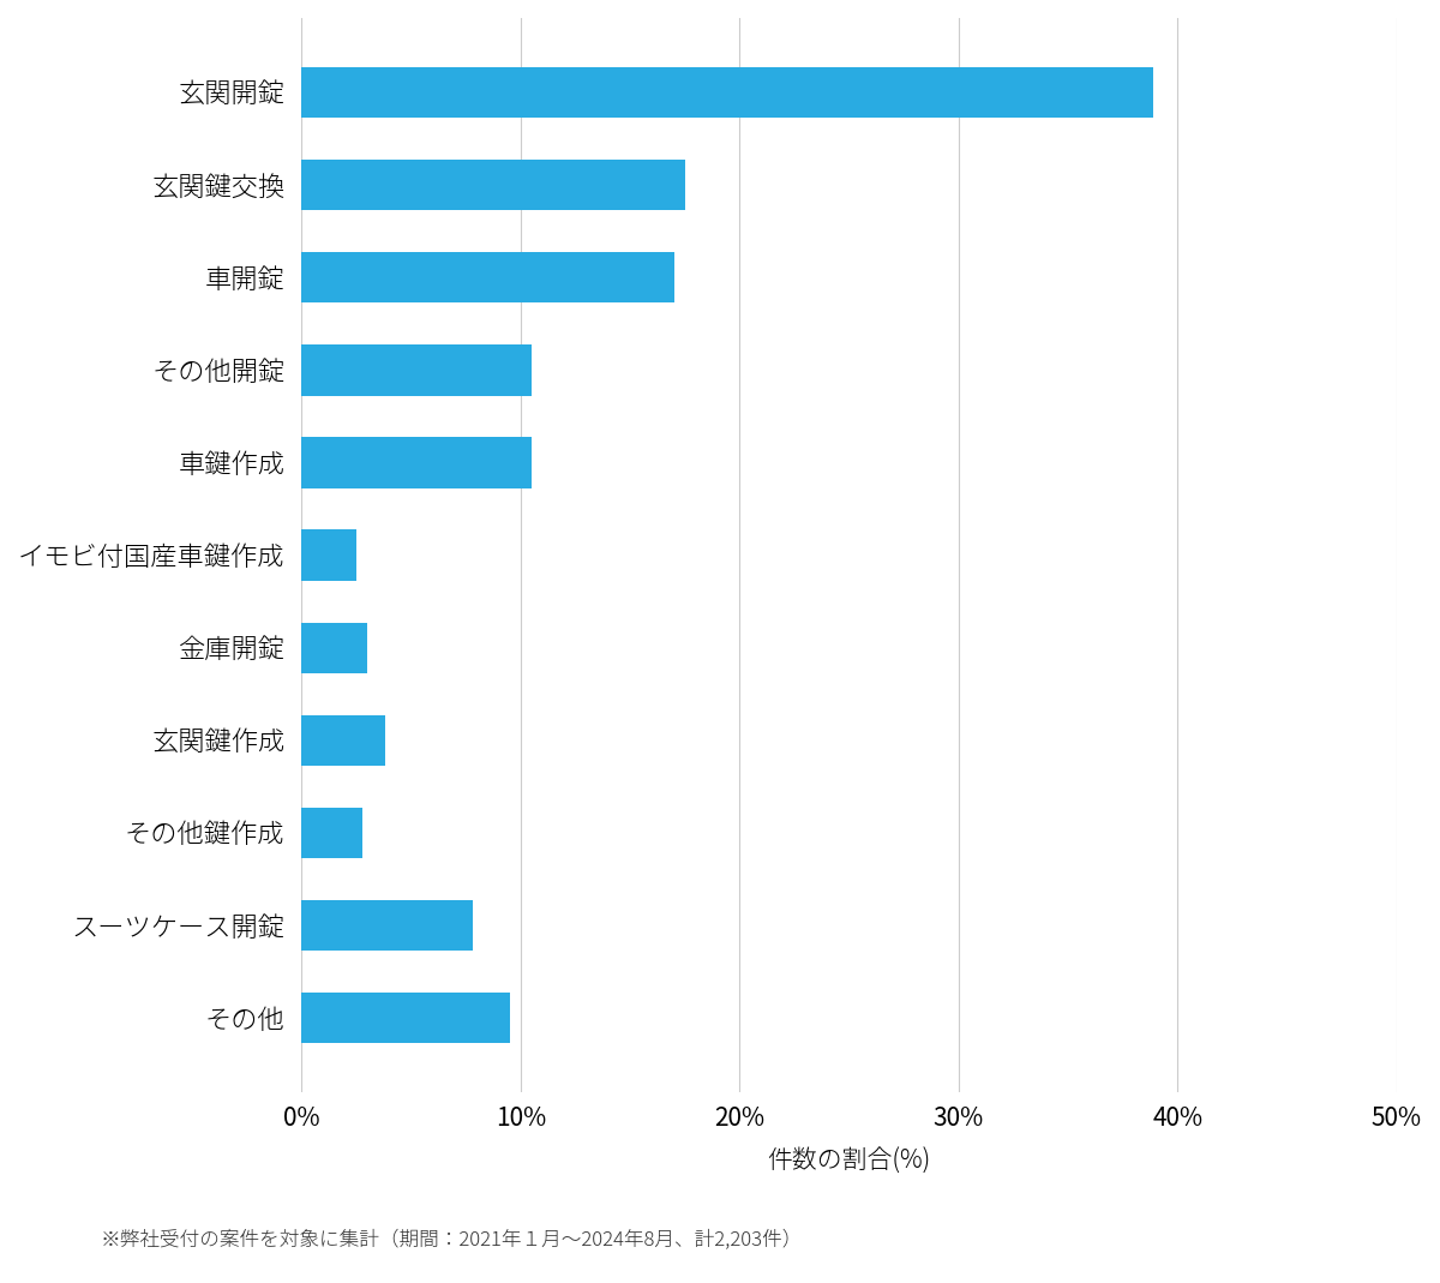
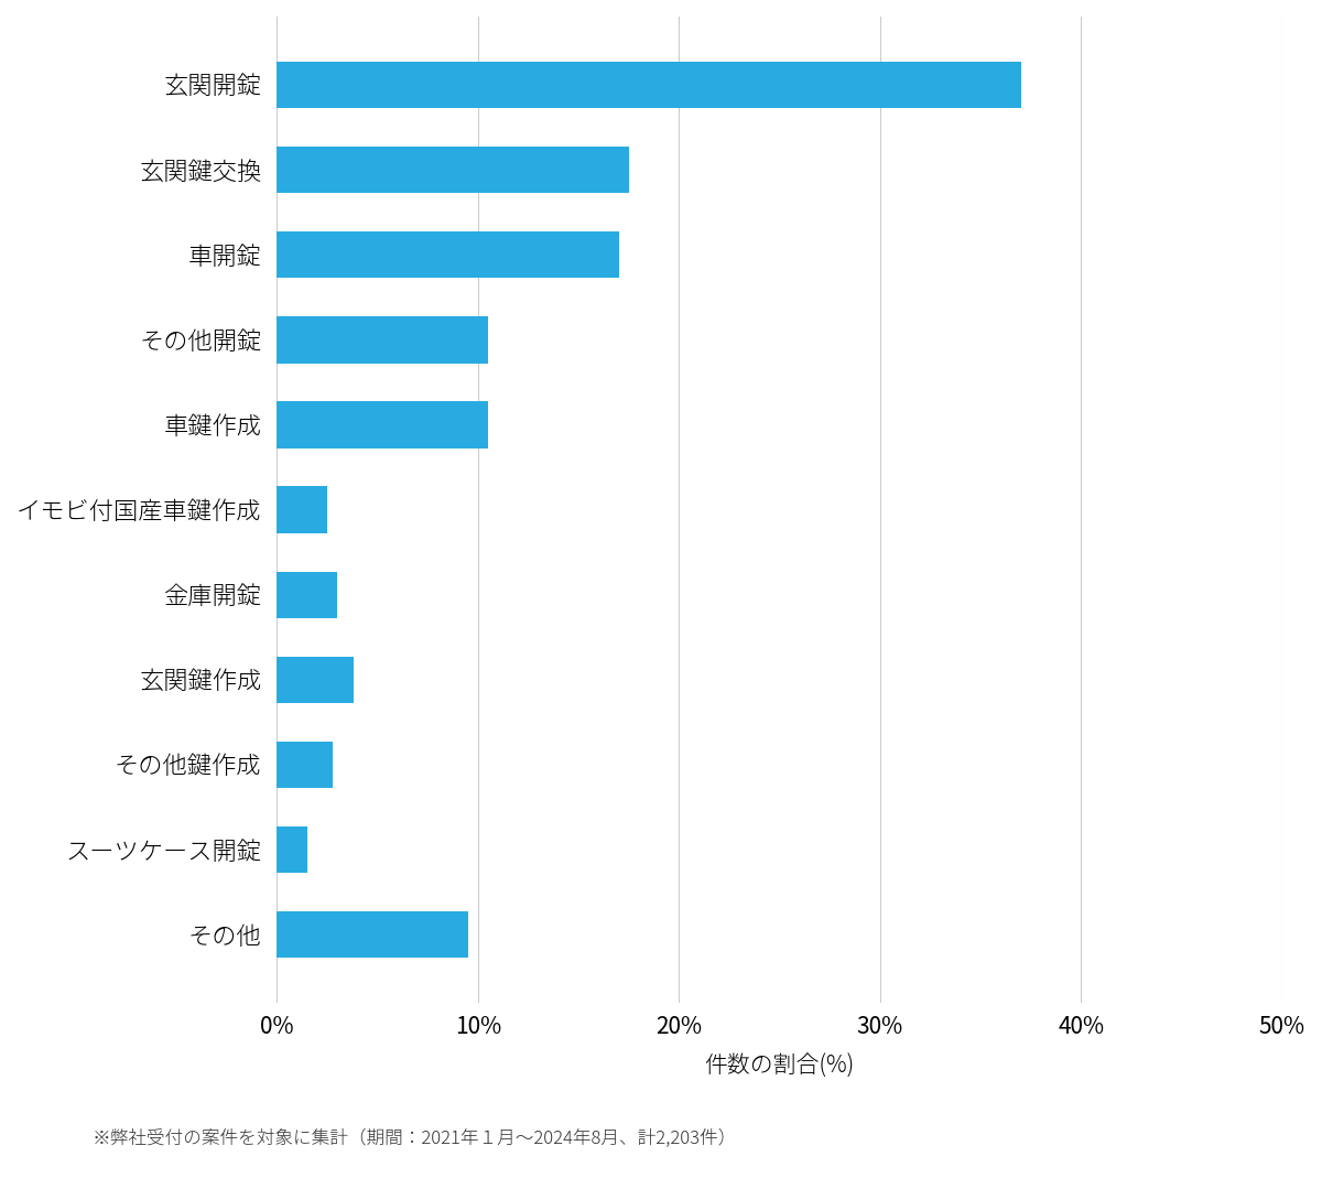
玄関開錠: 38.9% -> 37.0%
スーツケース開錠: 7.8% -> 1.5%
